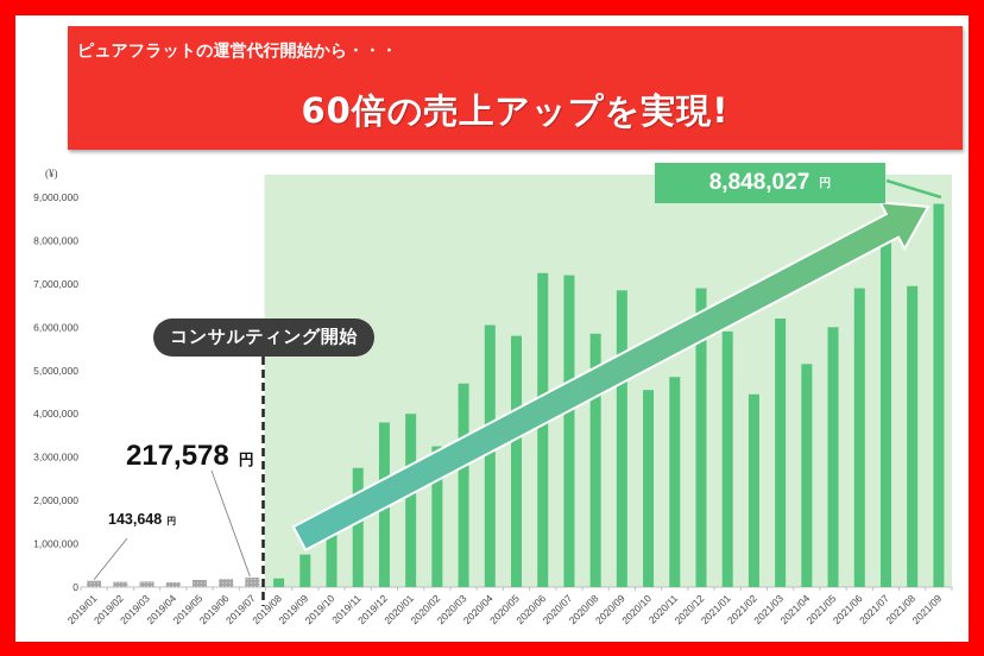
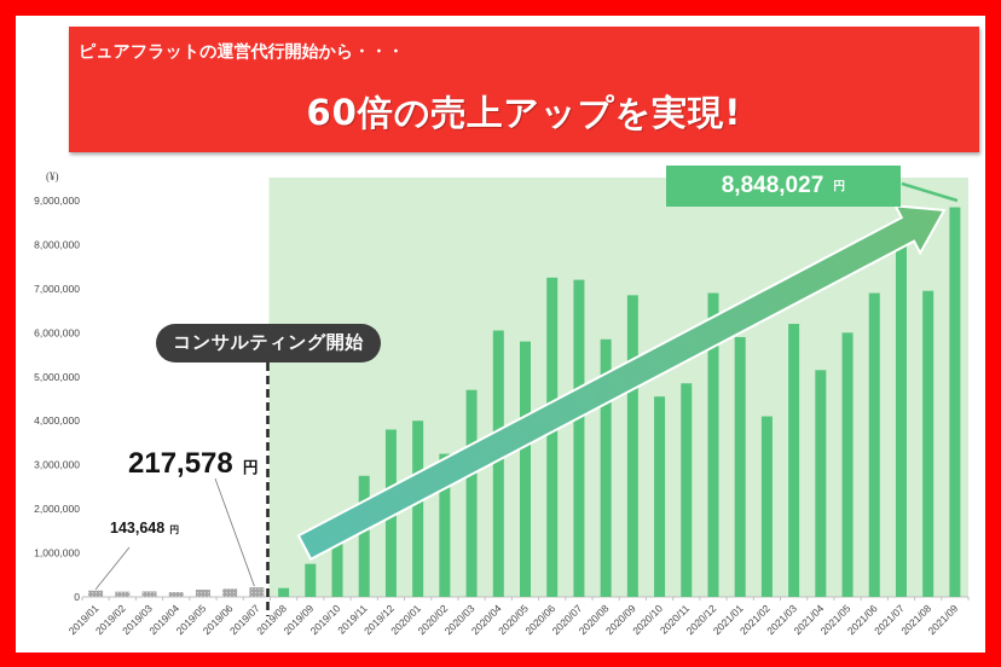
2021/02: 4400000 -> 4100000
